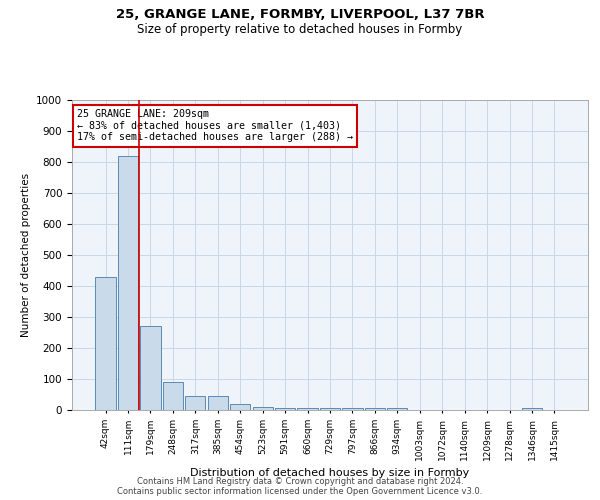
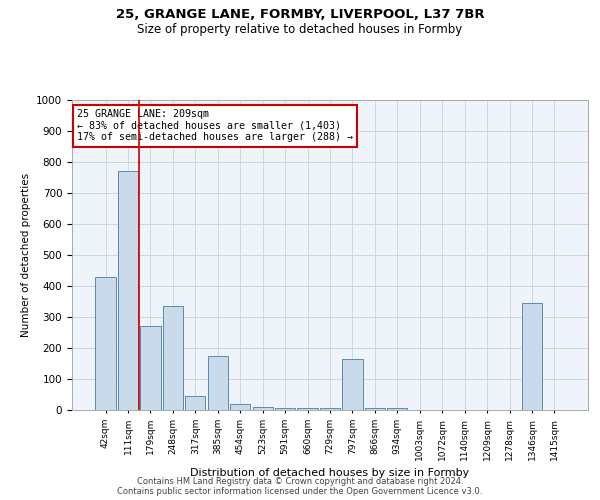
111sqm: 820 -> 770
248sqm: 90 -> 335
385sqm: 45 -> 175
797sqm: 5 -> 165
1346sqm: 5 -> 345
